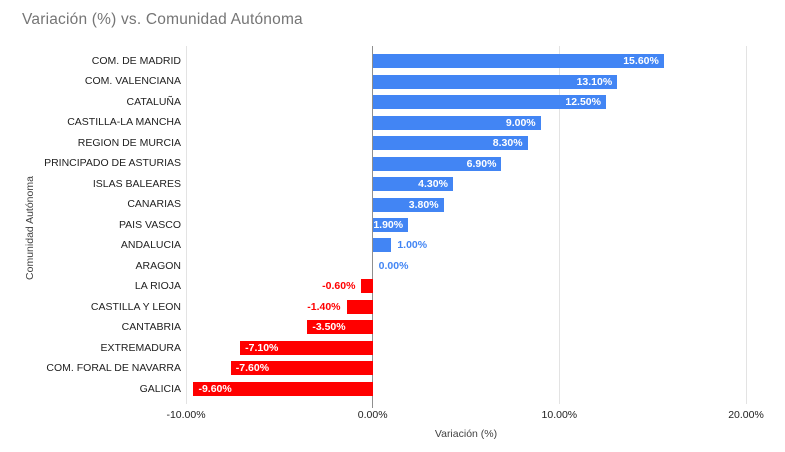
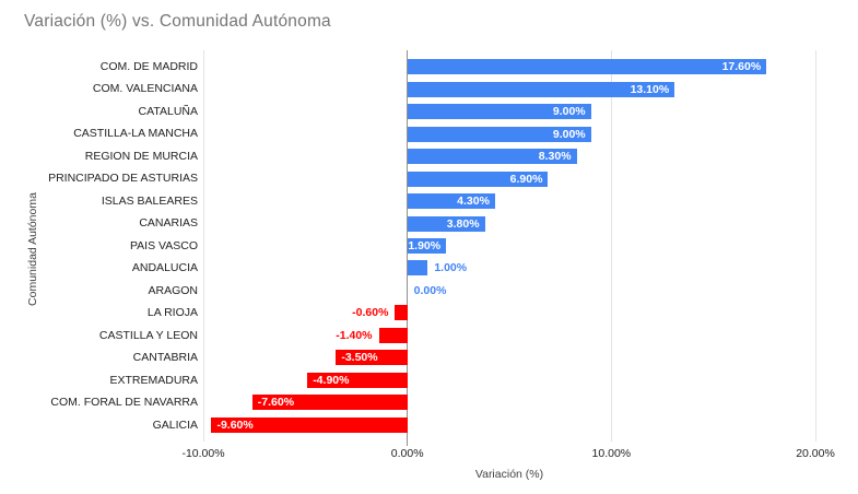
COM. DE MADRID: 15.60% -> 17.60%
CATALUÑA: 12.50% -> 9.00%
EXTREMADURA: -7.10% -> -4.90%
